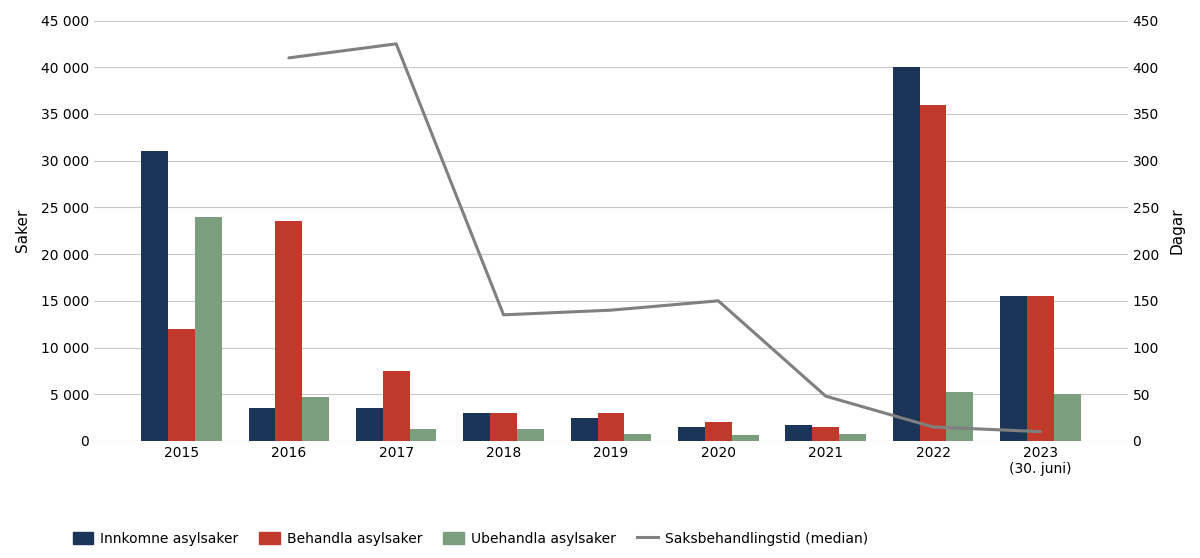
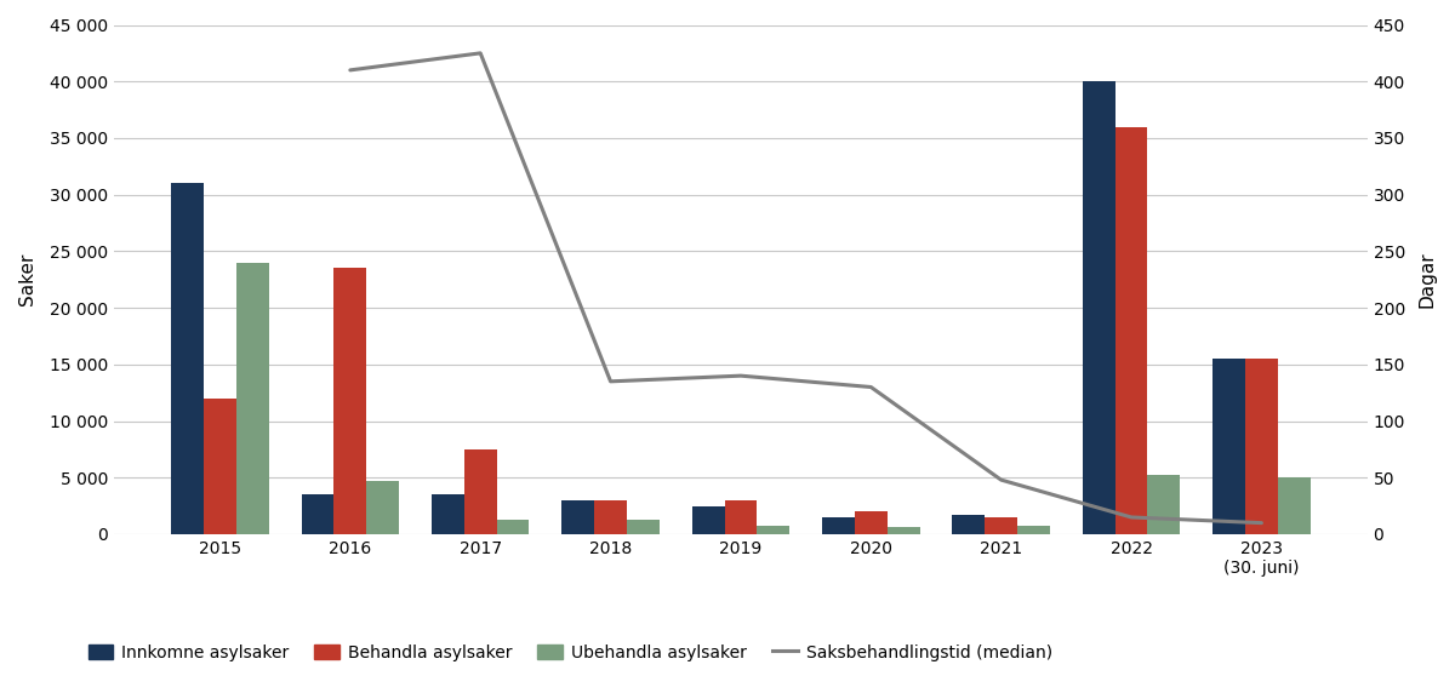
Saksbehandlingstid (median)/2020: 150 -> 130
